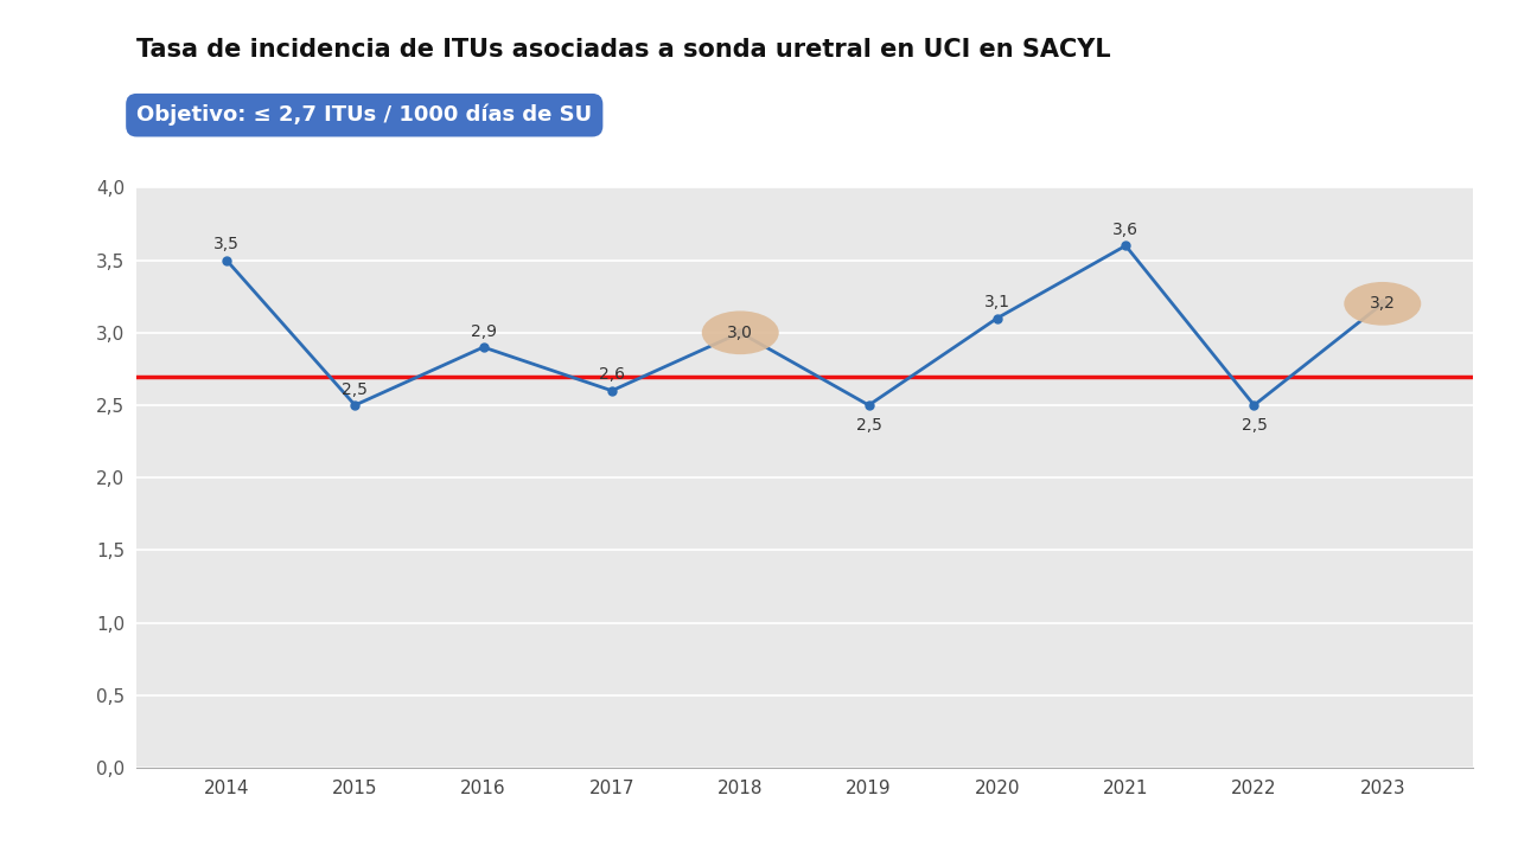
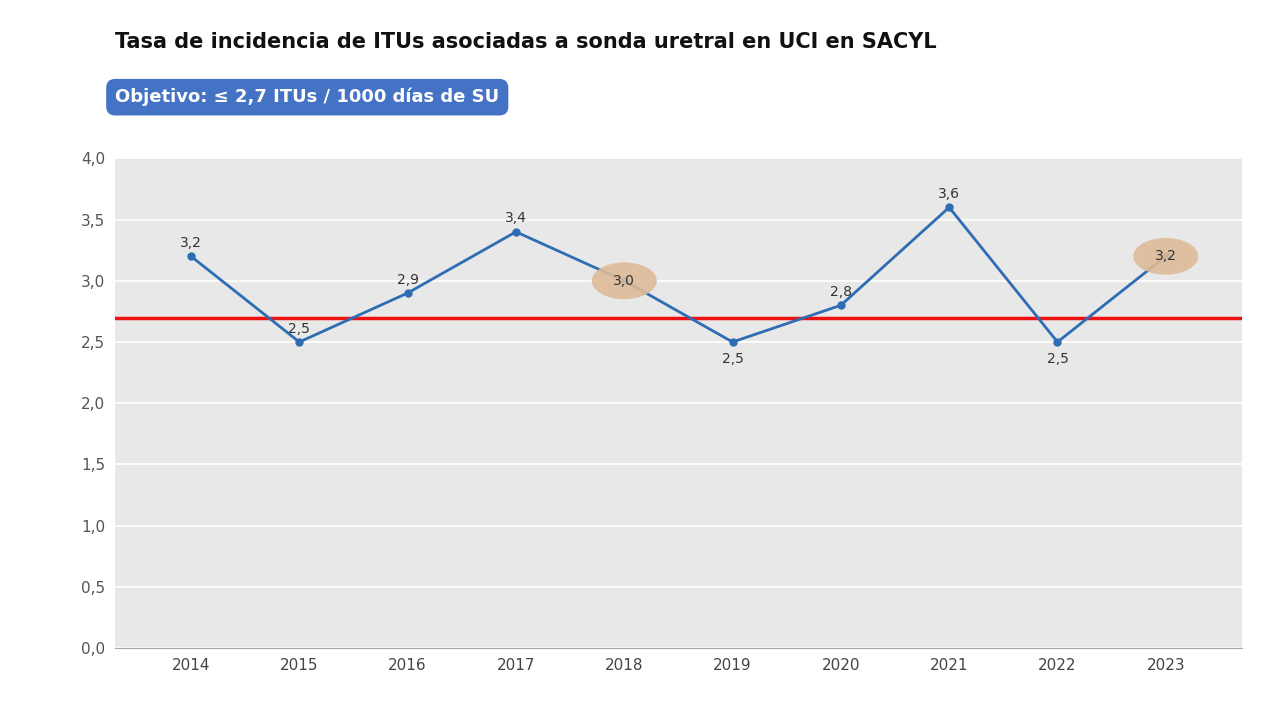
2014: 3,5 -> 3,2
2017: 2,6 -> 3,4
2020: 3,1 -> 2,8
